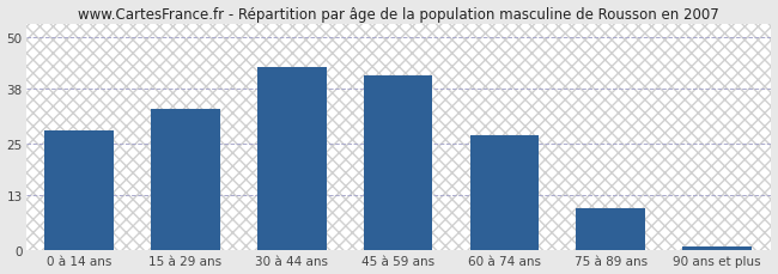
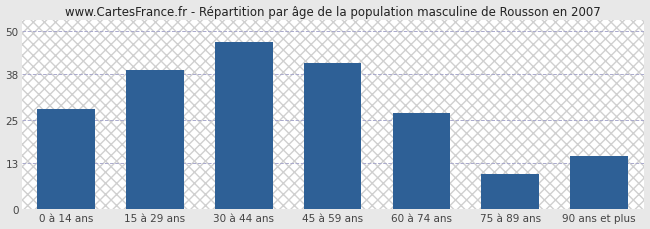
15 à 29 ans: 33 -> 39
30 à 44 ans: 43 -> 47
90 ans et plus: 1 -> 15
